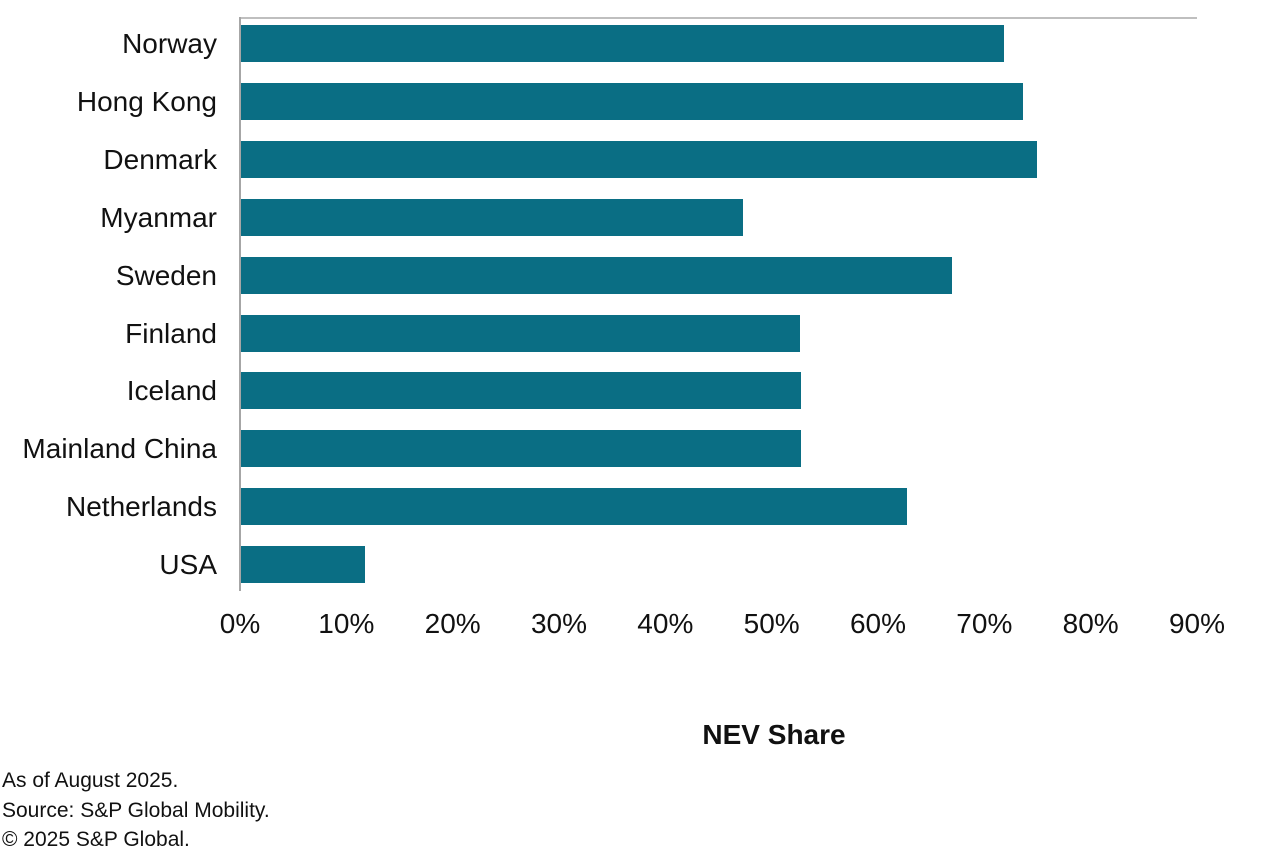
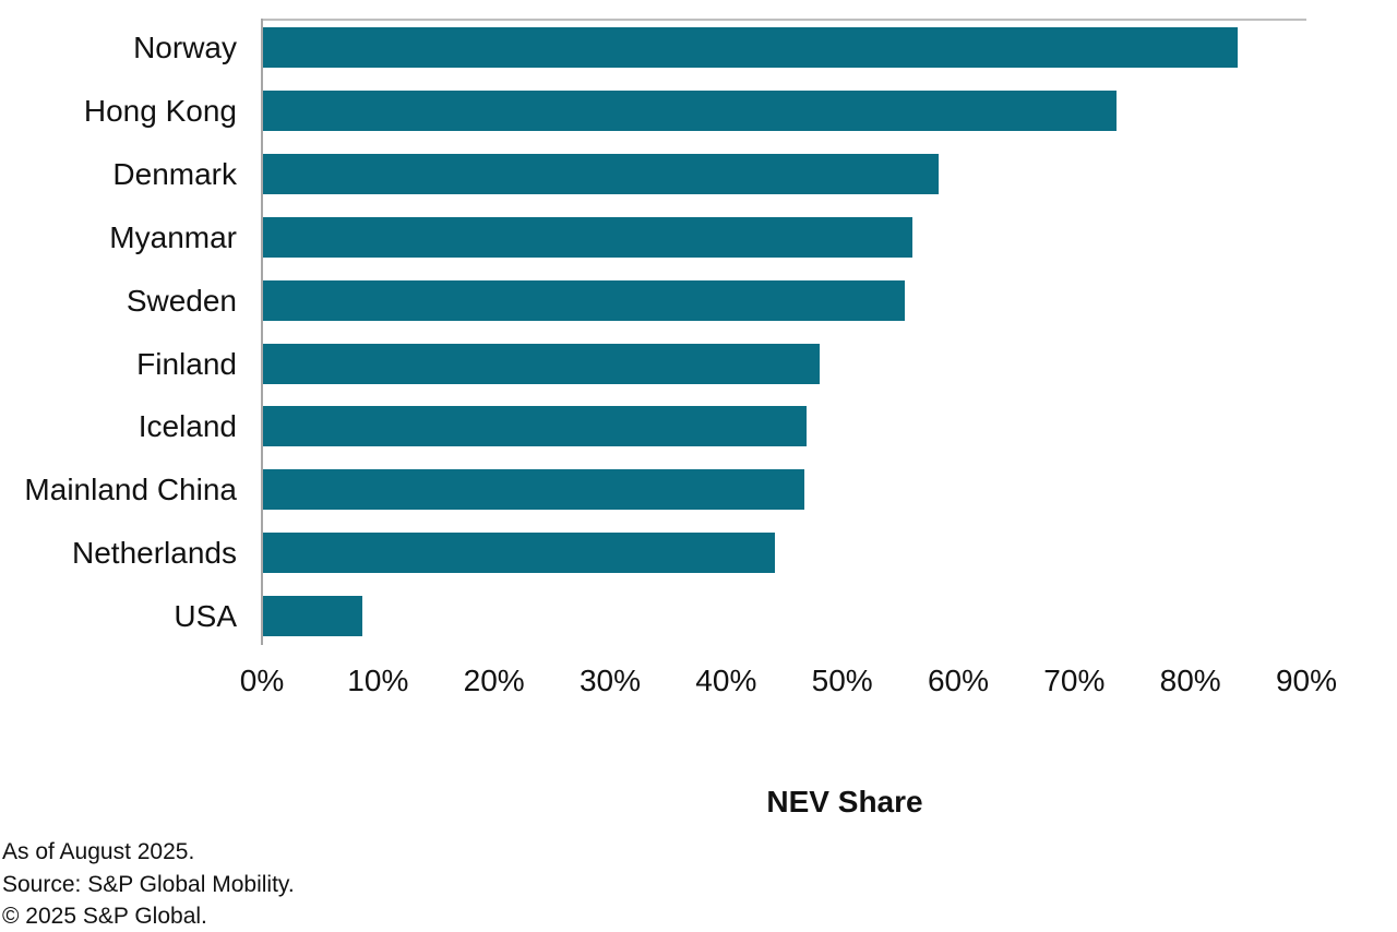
Norway: 71.8% -> 84.0%
Denmark: 74.9% -> 58.2%
Myanmar: 47.2% -> 56.0%
Sweden: 66.9% -> 55.3%
Finland: 52.6% -> 48.0%
Iceland: 52.7% -> 46.8%
Mainland China: 52.7% -> 46.6%
Netherlands: 62.6% -> 44.1%
USA: 11.7% -> 8.6%
